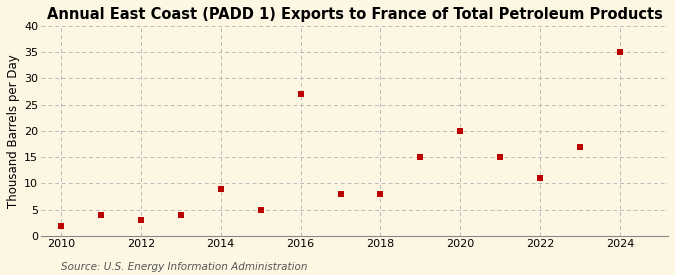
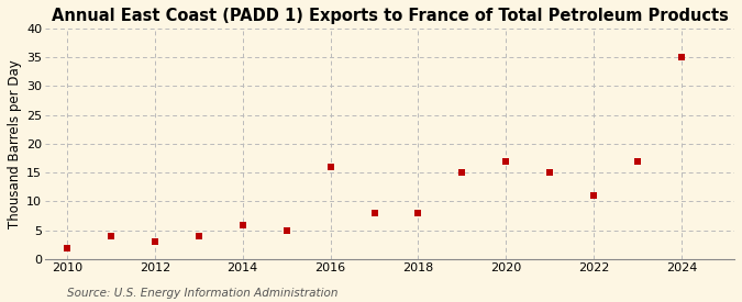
2014: 9 -> 6
2016: 27 -> 16
2020: 20 -> 17
